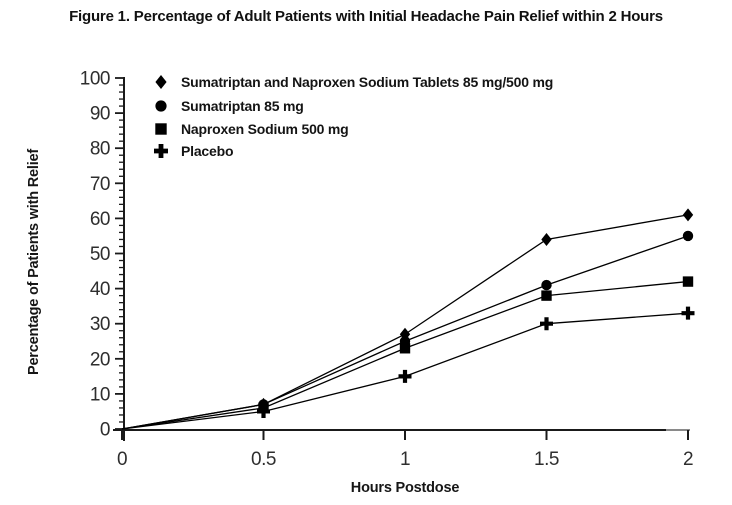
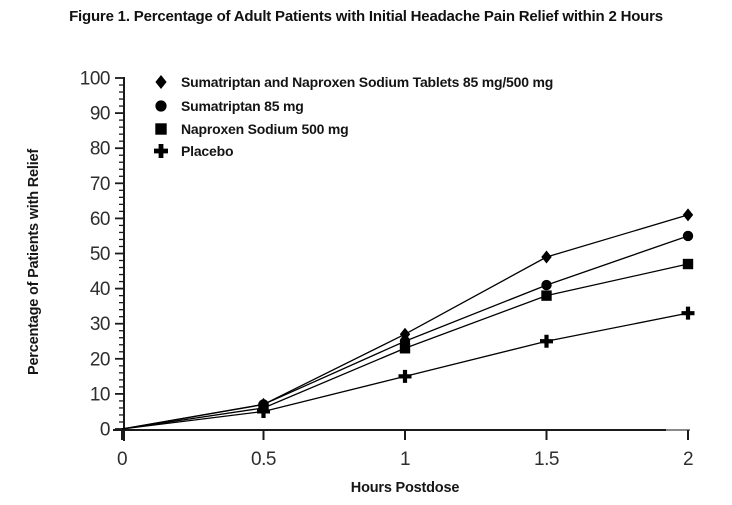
Sumatriptan and Naproxen Sodium Tablets 85 mg/500 mg/1.5: 54 -> 49
Placebo/1.5: 30 -> 25
Naproxen Sodium 500 mg/2: 42 -> 47
